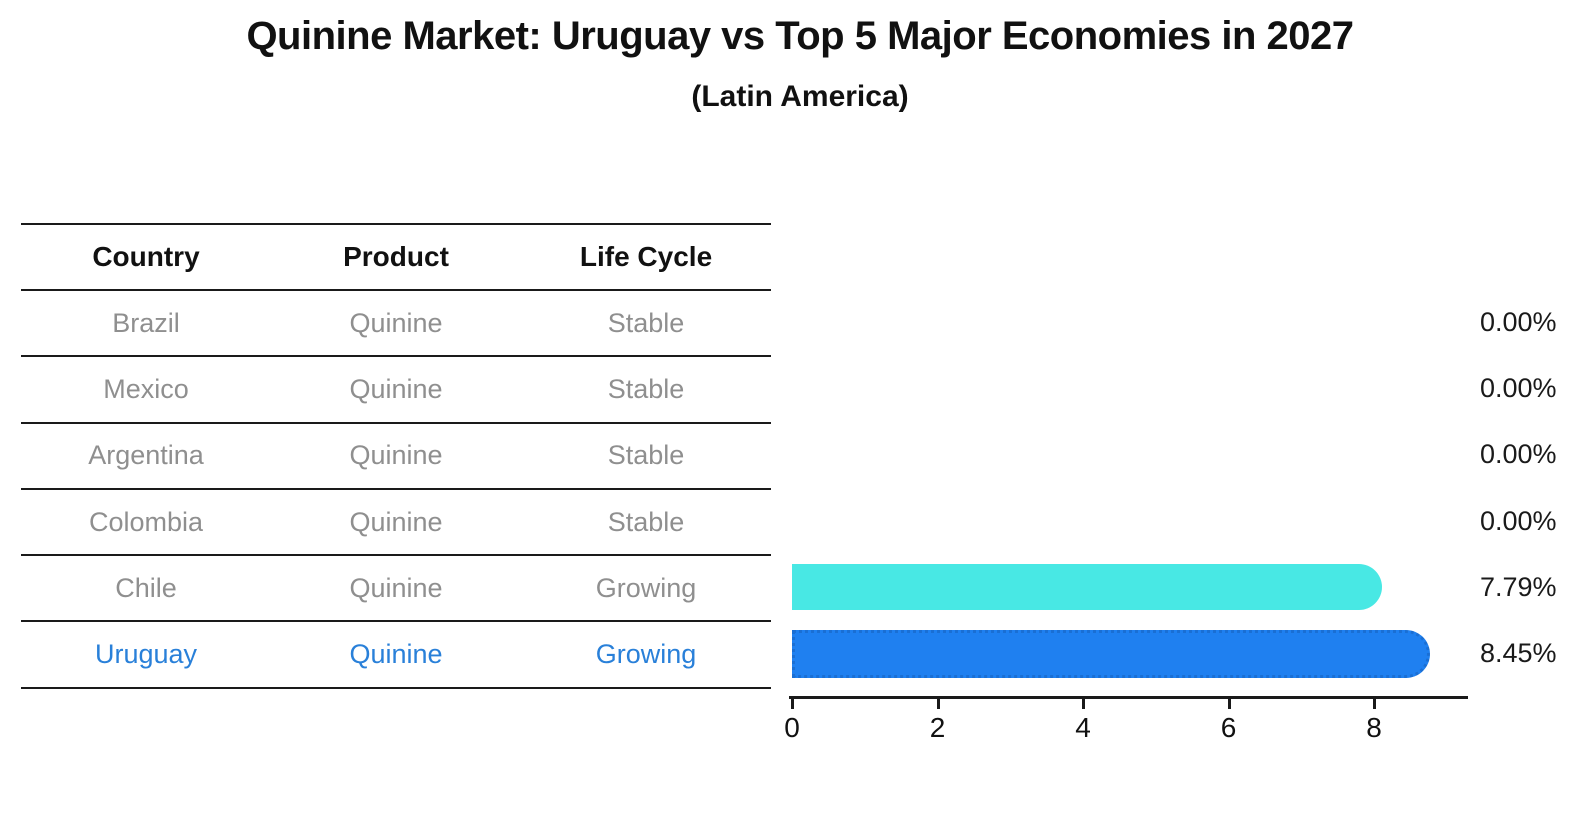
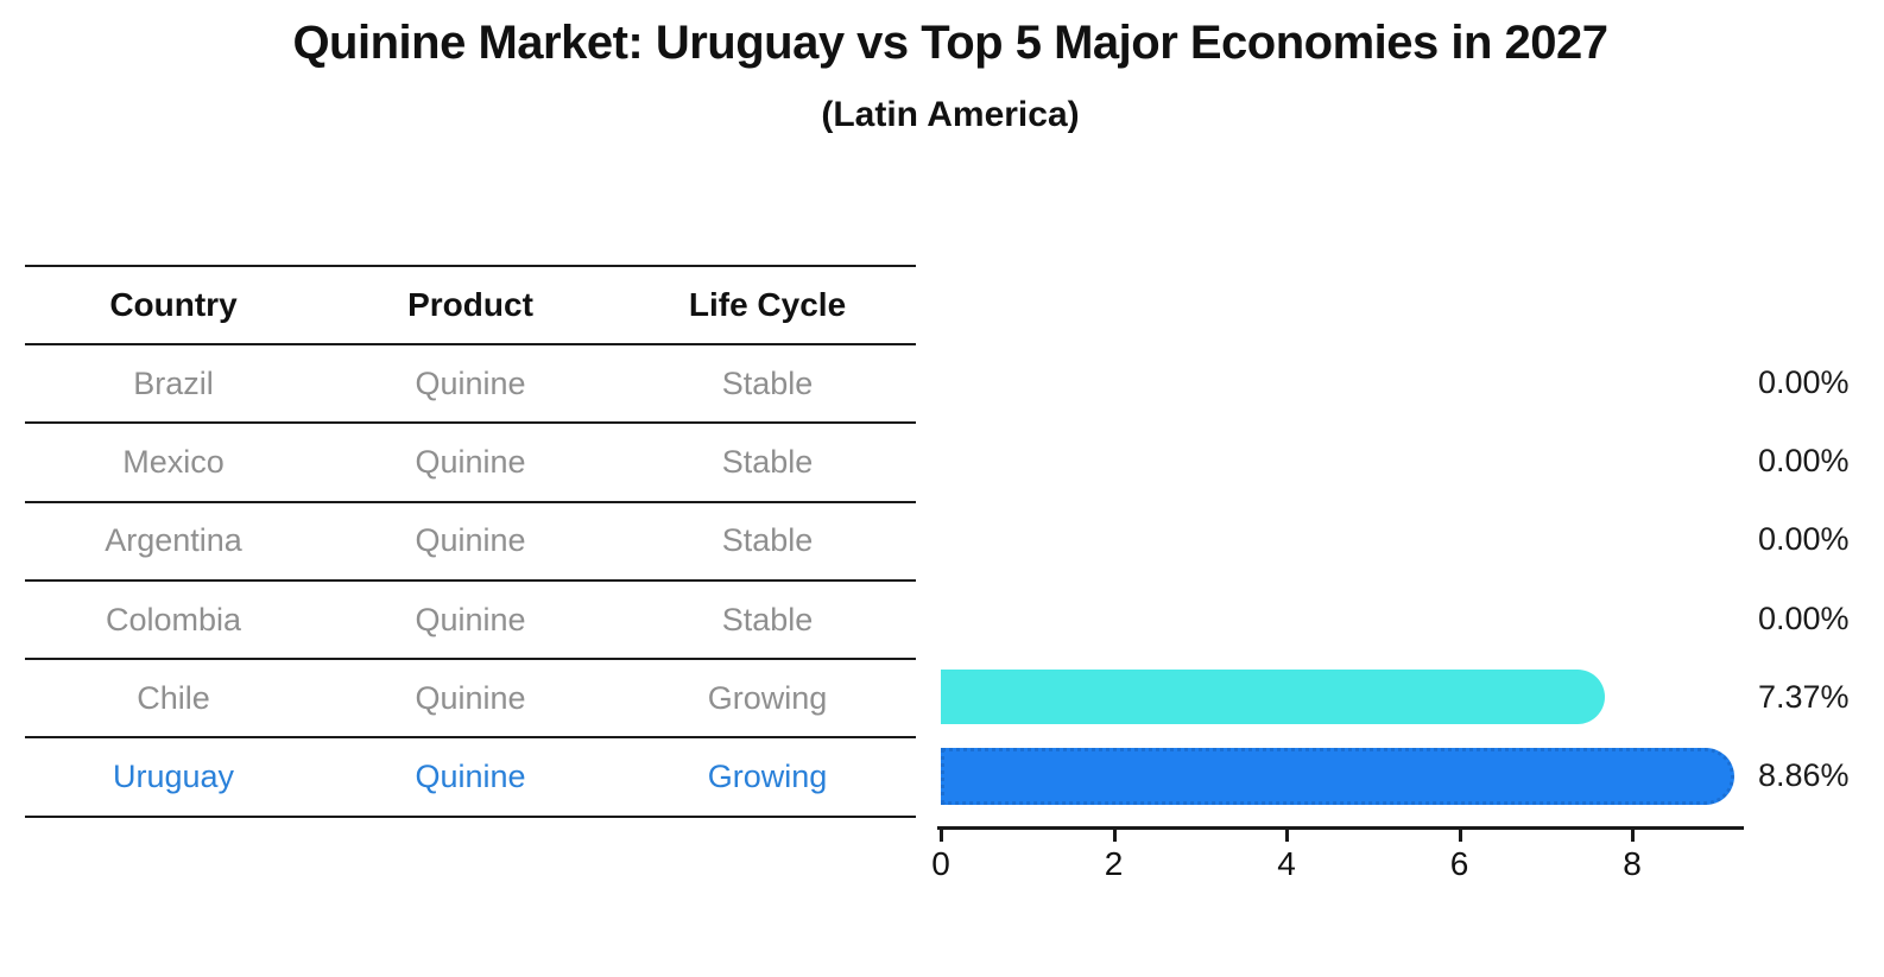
Chile: 7.79% -> 7.37%
Uruguay: 8.45% -> 8.86%
